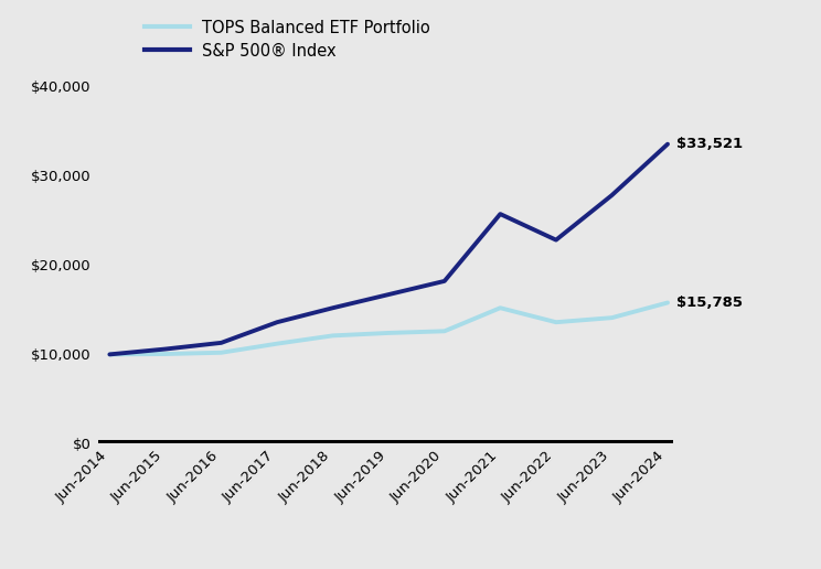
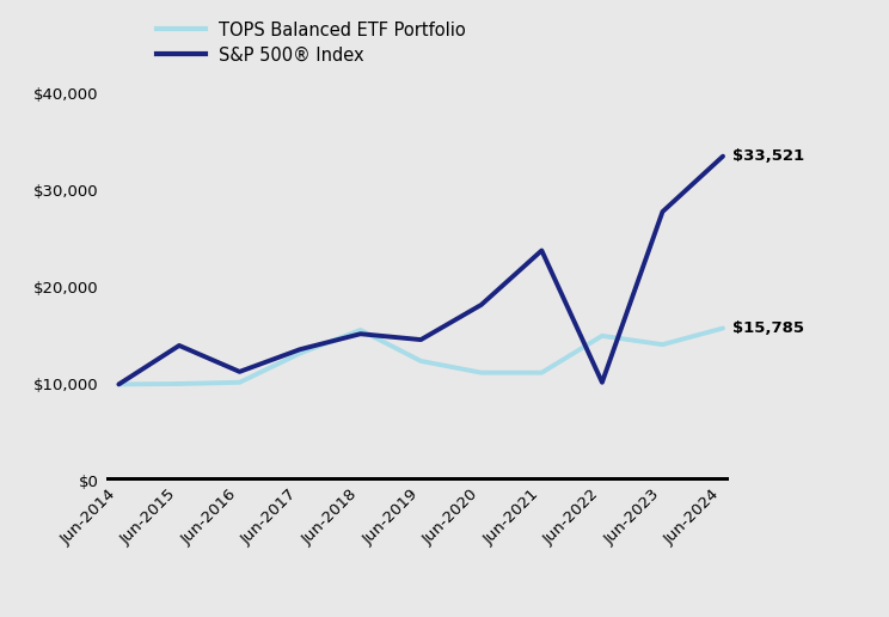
S&P 500® Index/Jun-2015: $10,600 -> $14,000
TOPS Balanced ETF Portfolio/Jun-2017: $11,200 -> $13,200
TOPS Balanced ETF Portfolio/Jun-2018: $12,100 -> $15,600
S&P 500® Index/Jun-2019: $16,700 -> $14,600
TOPS Balanced ETF Portfolio/Jun-2020: $12,600 -> $11,200
TOPS Balanced ETF Portfolio/Jun-2021: $15,200 -> $11,200
S&P 500® Index/Jun-2021: $25,700 -> $23,800
TOPS Balanced ETF Portfolio/Jun-2022: $13,600 -> $15,000
S&P 500® Index/Jun-2022: $22,800 -> $10,200
